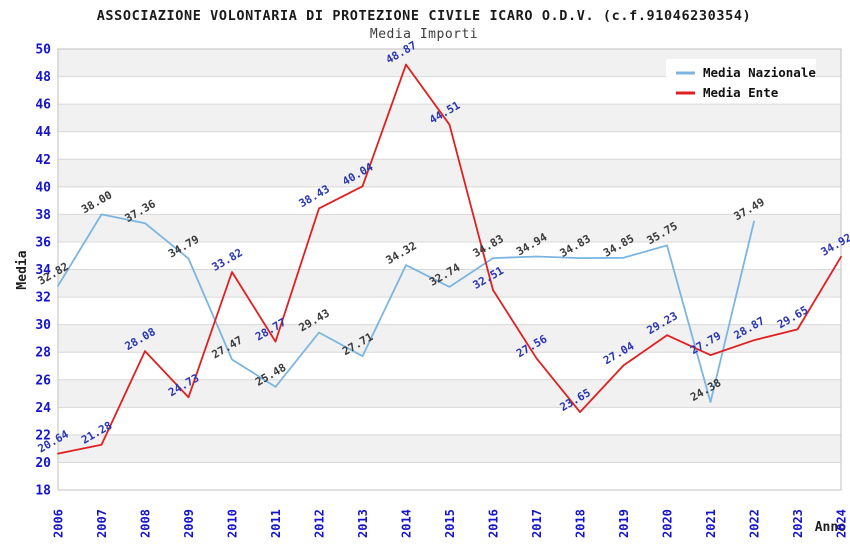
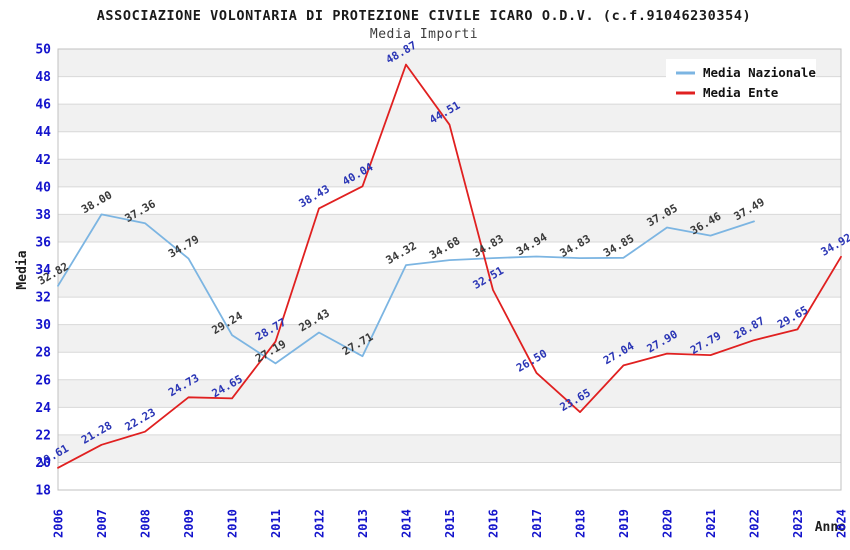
Media Ente/2006: 20.64 -> 19.61
Media Ente/2008: 28.08 -> 22.23
Media Nazionale/2010: 27.47 -> 29.24
Media Ente/2010: 33.82 -> 24.65
Media Nazionale/2011: 25.48 -> 27.19
Media Nazionale/2015: 32.74 -> 34.68
Media Ente/2017: 27.56 -> 26.50
Media Nazionale/2020: 35.75 -> 37.05
Media Ente/2020: 29.23 -> 27.90
Media Nazionale/2021: 24.38 -> 36.46
